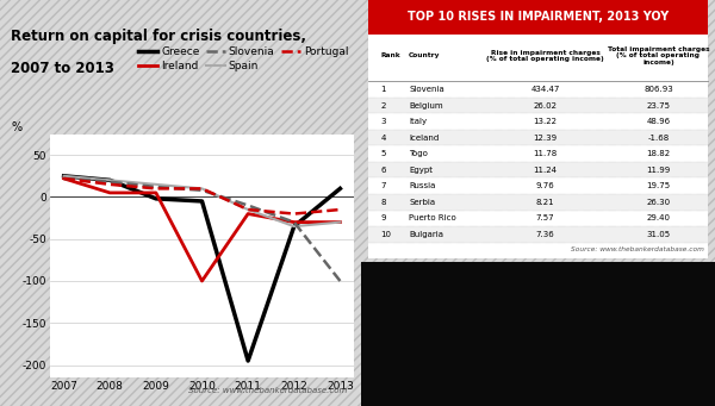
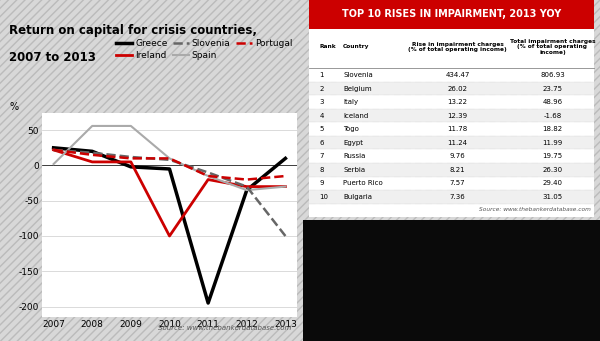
Spain/2007: 25 -> 2
Spain/2008: 20 -> 56
Spain/2009: 15 -> 56
